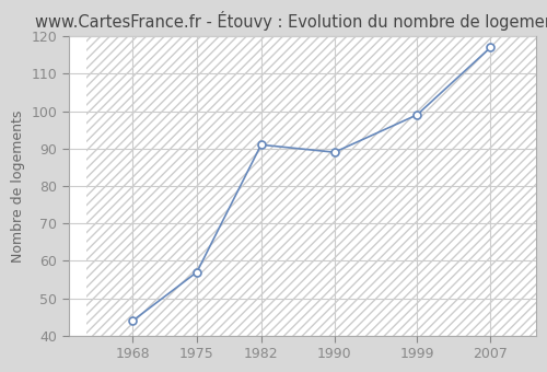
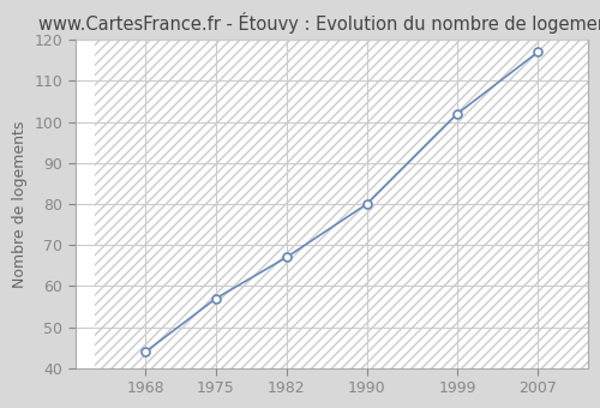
1982: 91 -> 67
1990: 89 -> 80
1999: 99 -> 102
